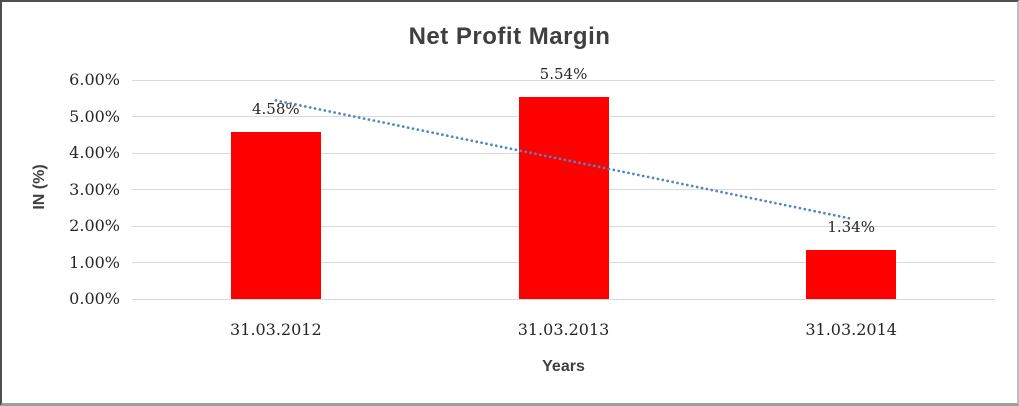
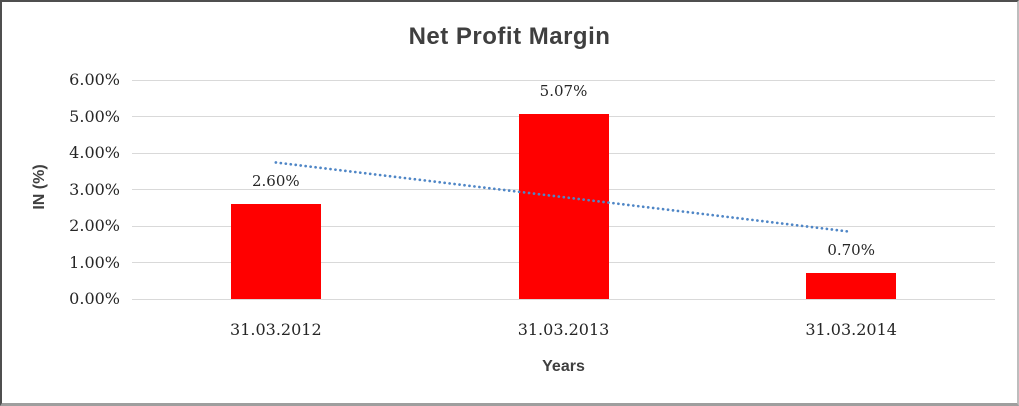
31.03.2012: 4.58% -> 2.60%
31.03.2013: 5.54% -> 5.07%
31.03.2014: 1.34% -> 0.70%
